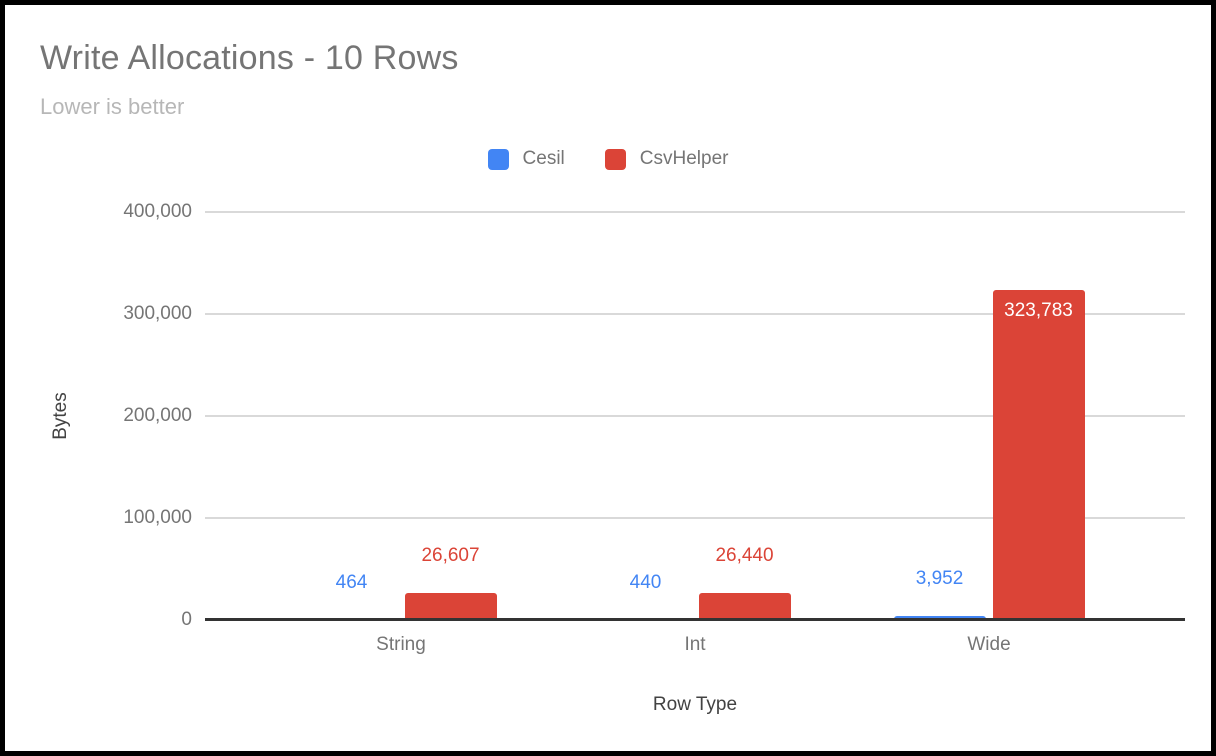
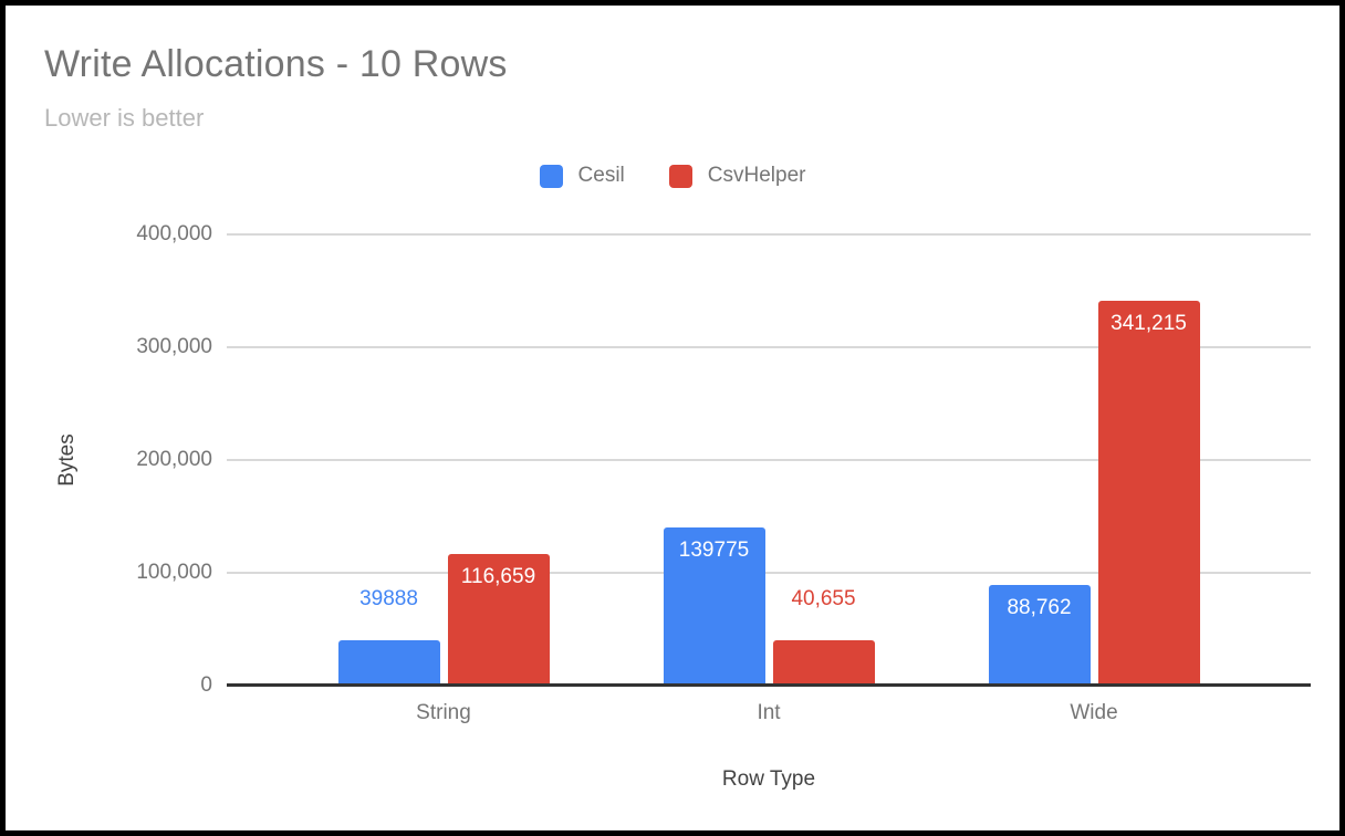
Cesil/String: 464 -> 39888
CsvHelper/String: 26,607 -> 116,659
Cesil/Int: 440 -> 139775
CsvHelper/Int: 26,440 -> 40,655
Cesil/Wide: 3,952 -> 88,762
CsvHelper/Wide: 323,783 -> 341,215
